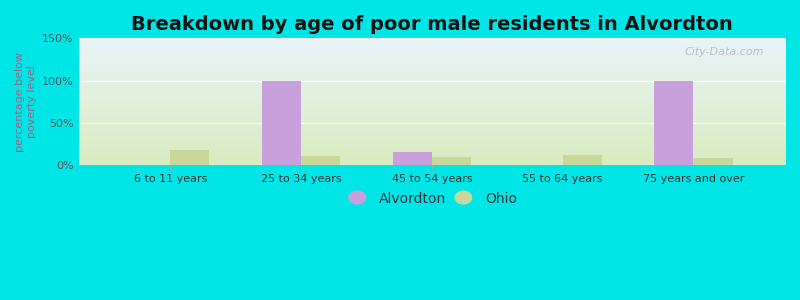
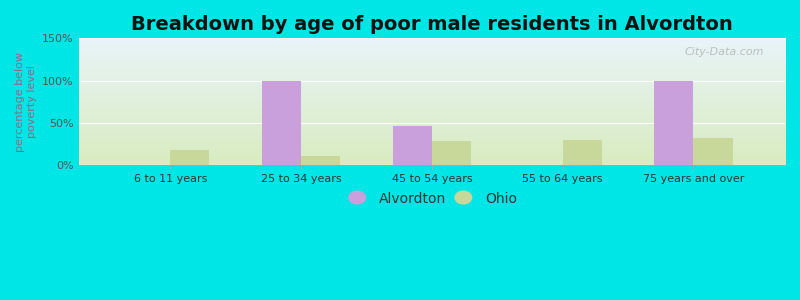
Alvordton/45 to 54 years: 15% -> 46%
Ohio/45 to 54 years: 9% -> 28%
Ohio/55 to 64 years: 12% -> 30%
Ohio/75 years and over: 8% -> 32%
